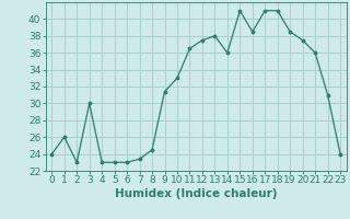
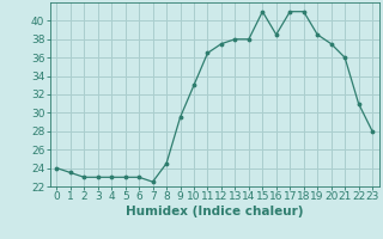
1: 26.0 -> 23.5
3: 30.0 -> 23.0
7: 23.4 -> 22.5
9: 31.4 -> 29.5
14: 36.0 -> 38.0
23: 24.0 -> 28.0
